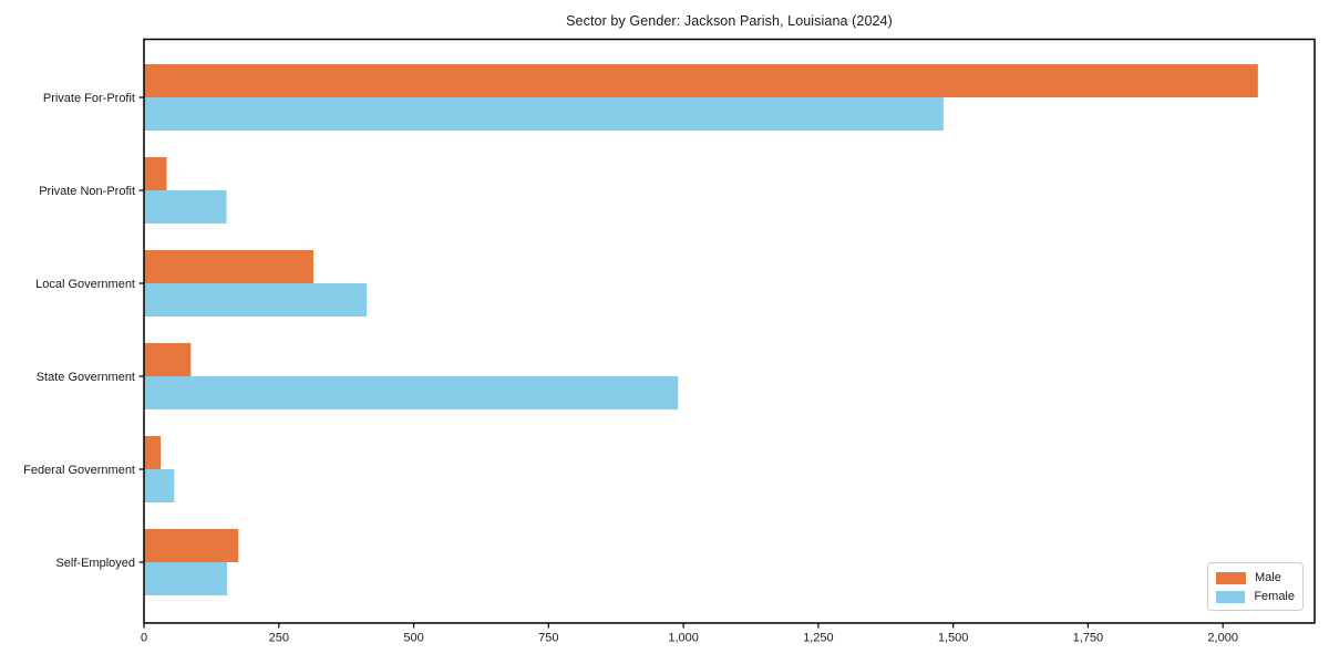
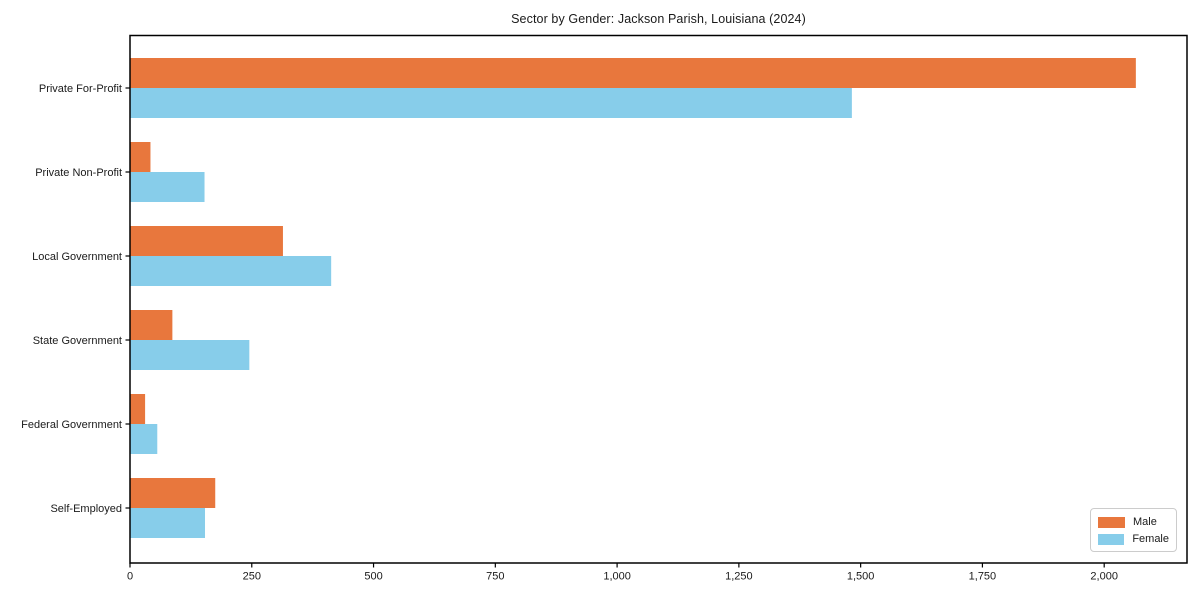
Female/State Government: 990 -> 240
